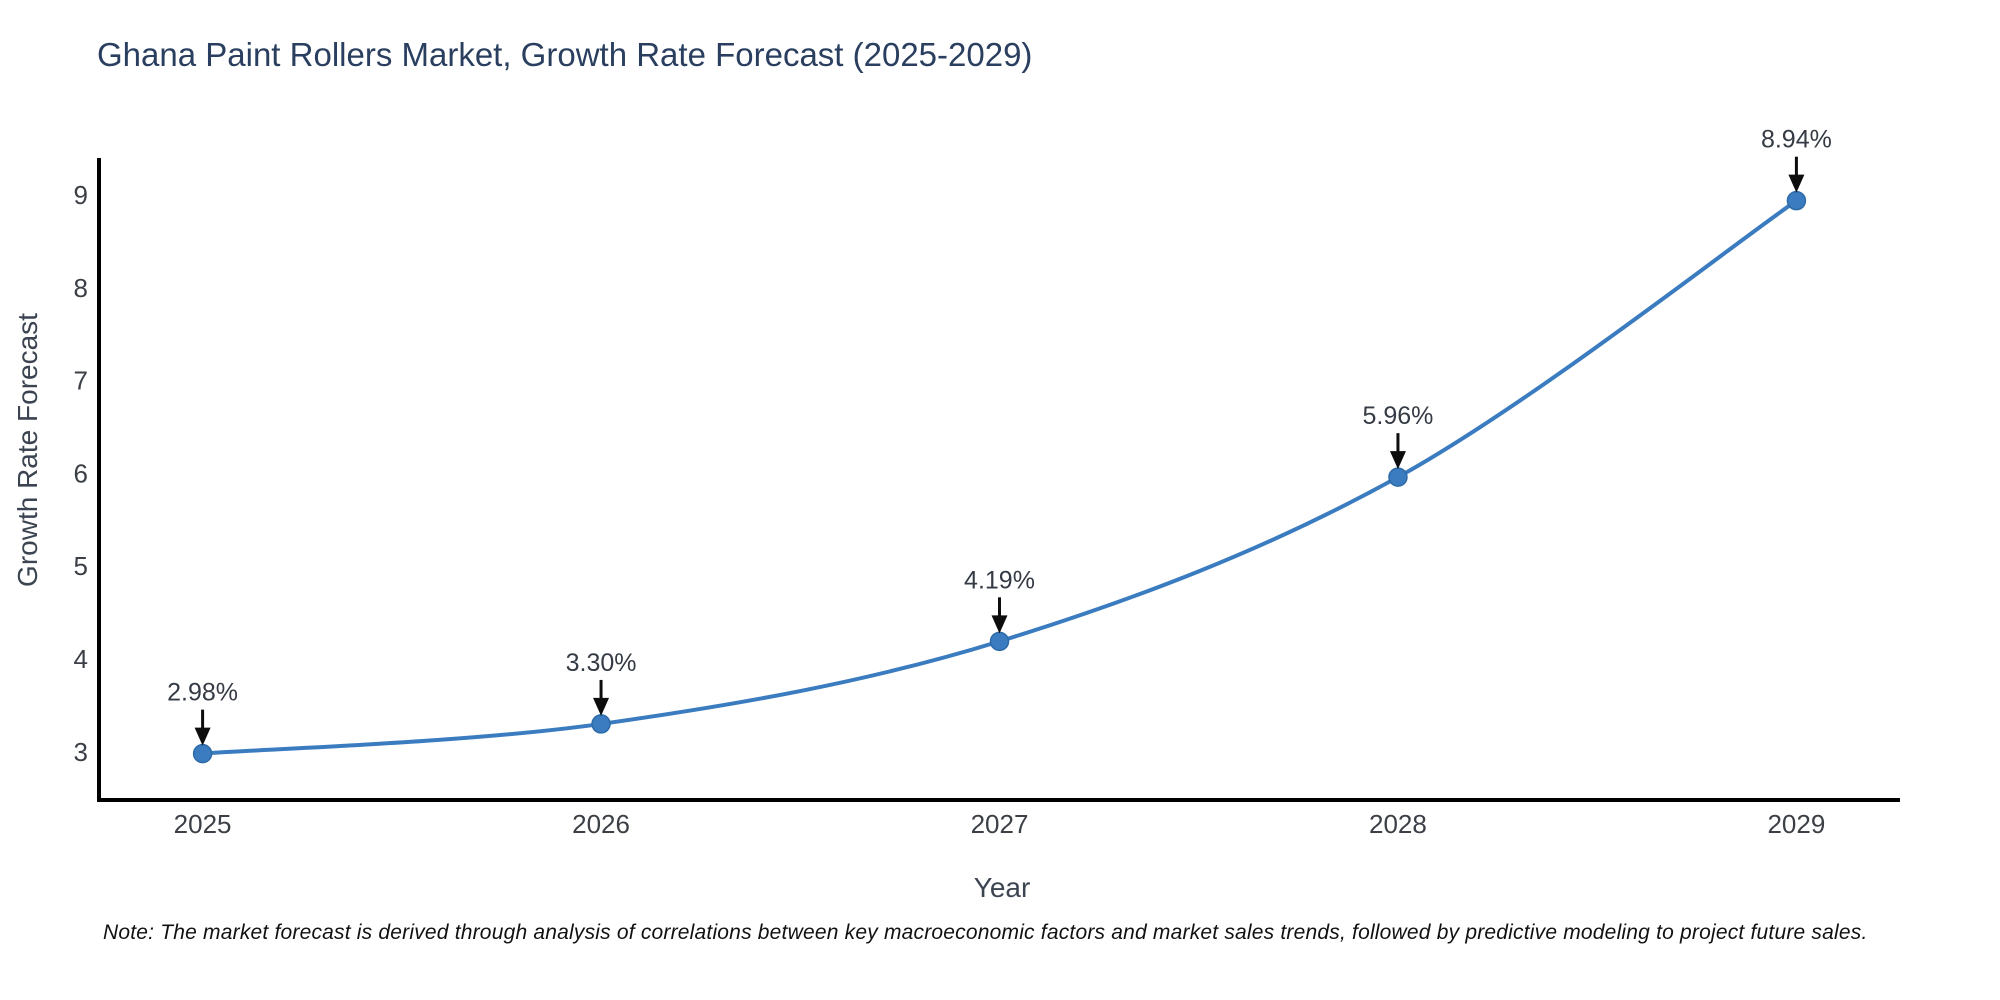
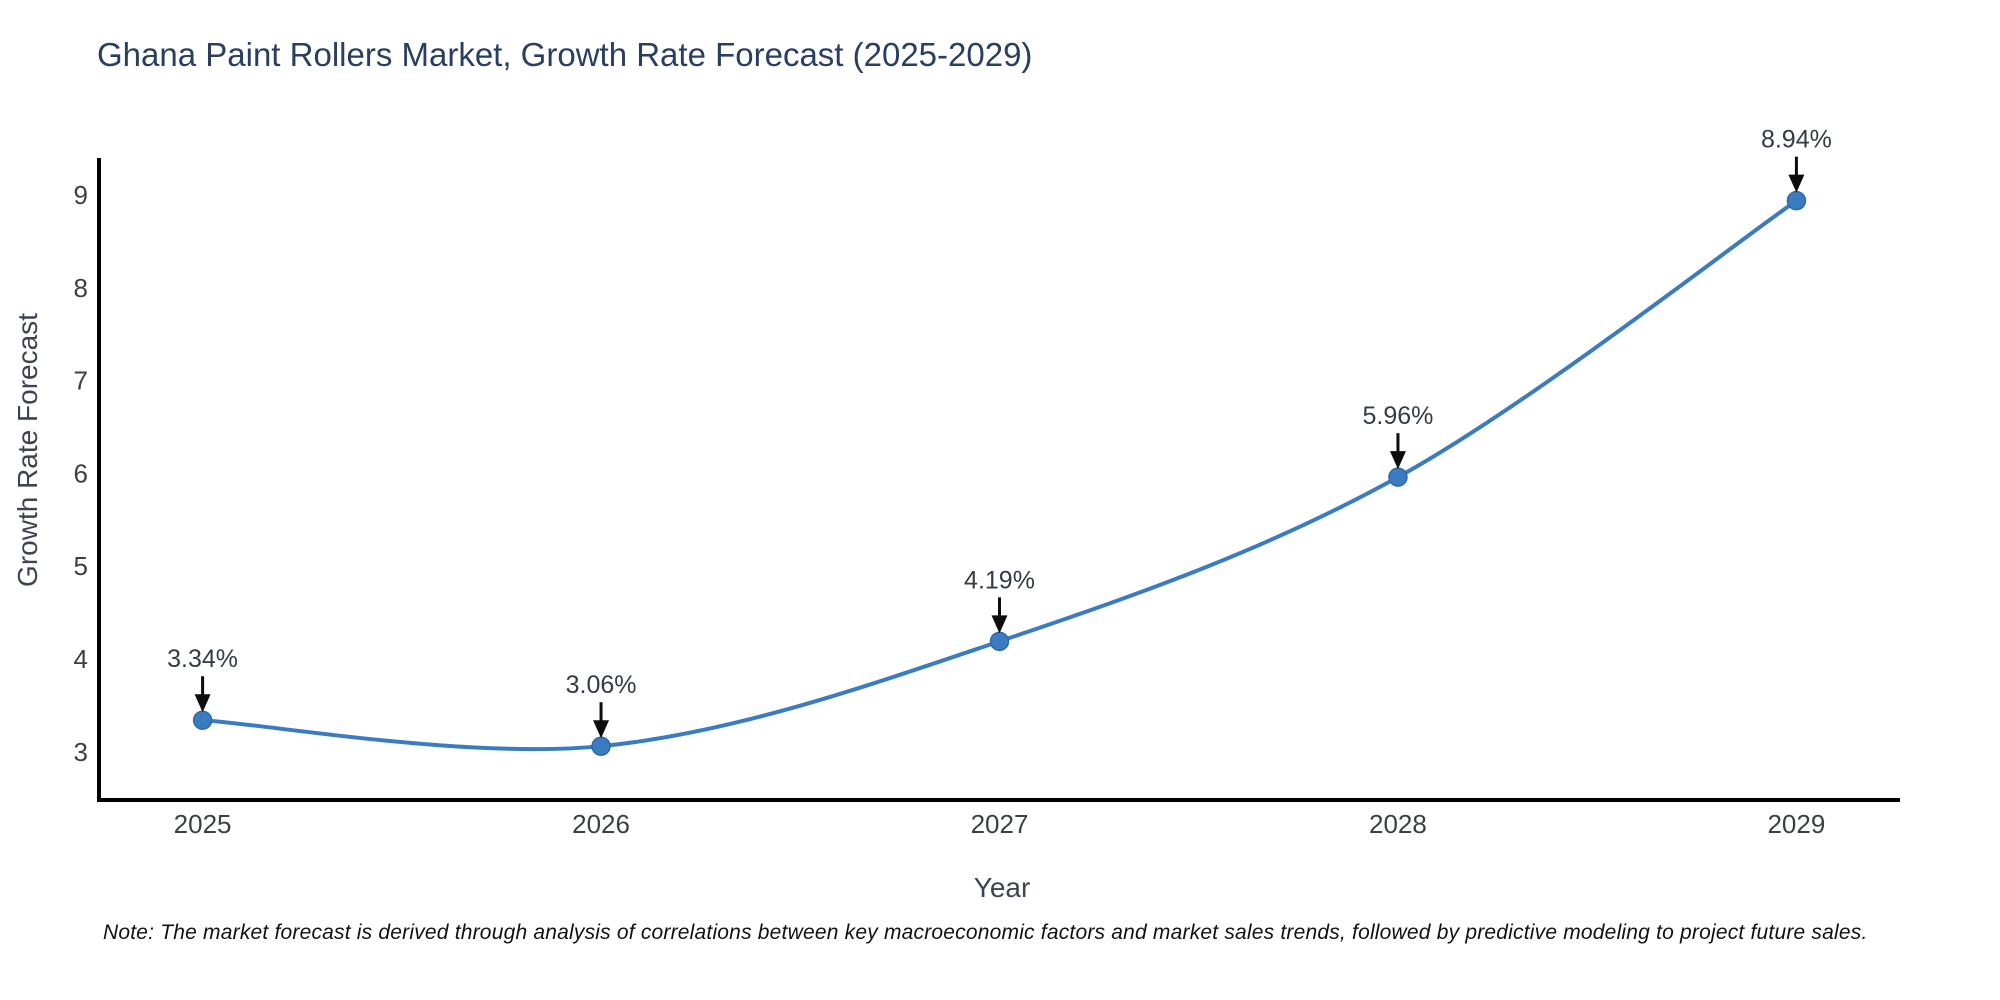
2025: 2.98% -> 3.34%
2026: 3.30% -> 3.06%
